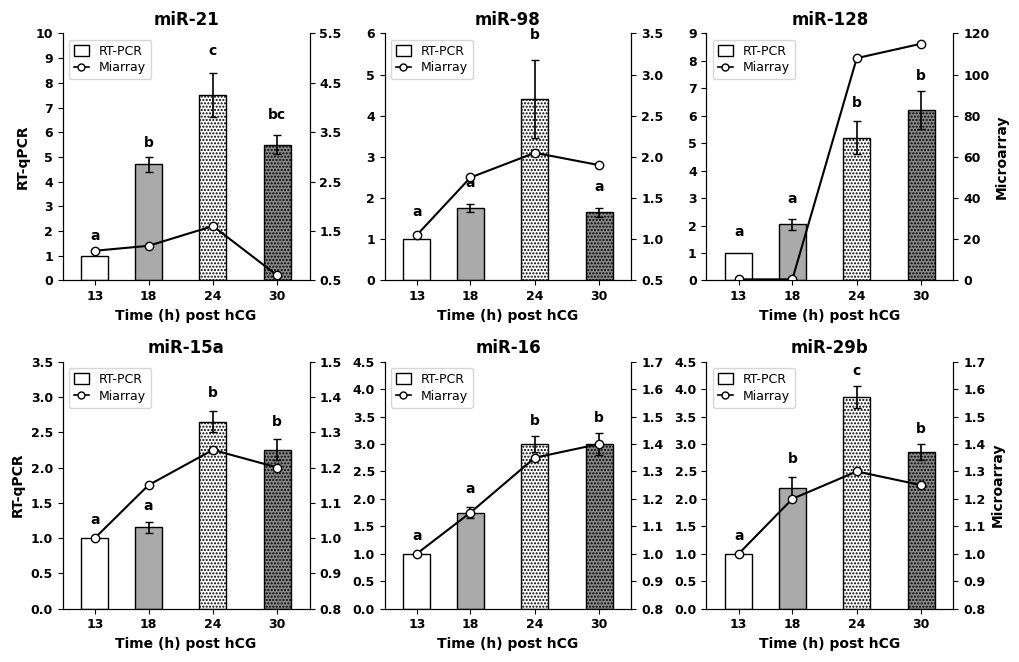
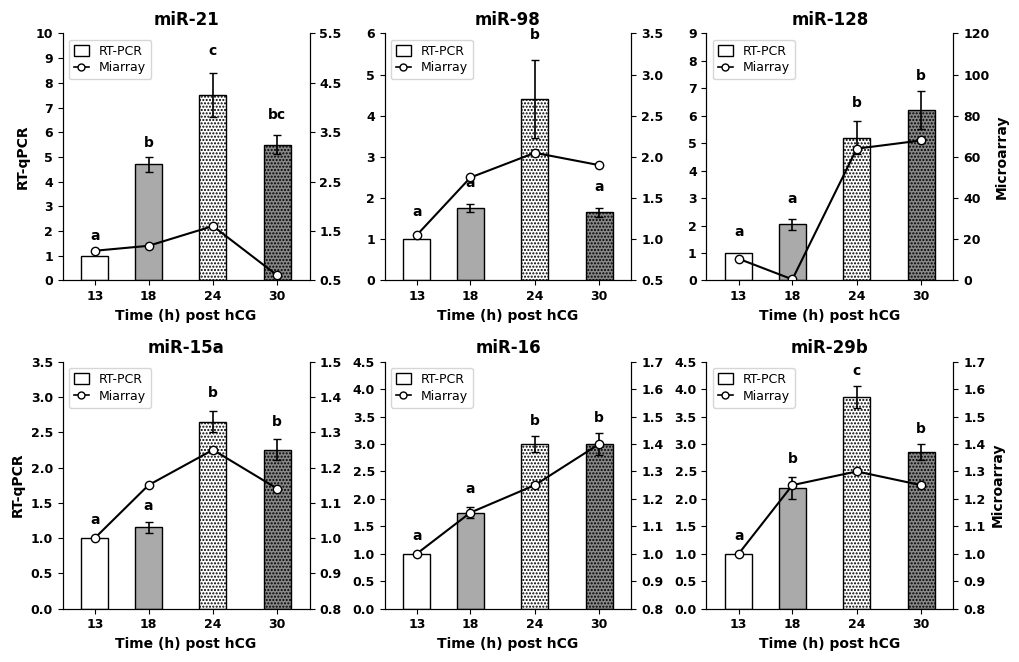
miR-128/Miarray/13: 0.5 -> 10.5
miR-128/Miarray/24: 108.0 -> 64.0
miR-128/Miarray/30: 115.0 -> 68.0
miR-15a/Miarray/30: 1.20 -> 1.14
miR-16/Miarray/24: 1.35 -> 1.25
miR-29b/Miarray/18: 1.20 -> 1.25
